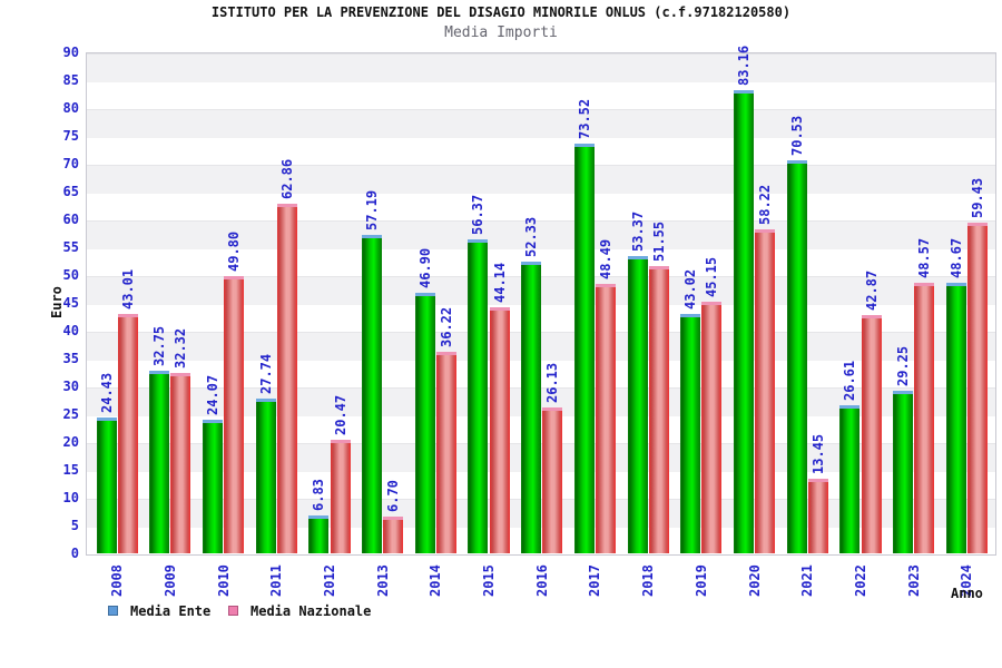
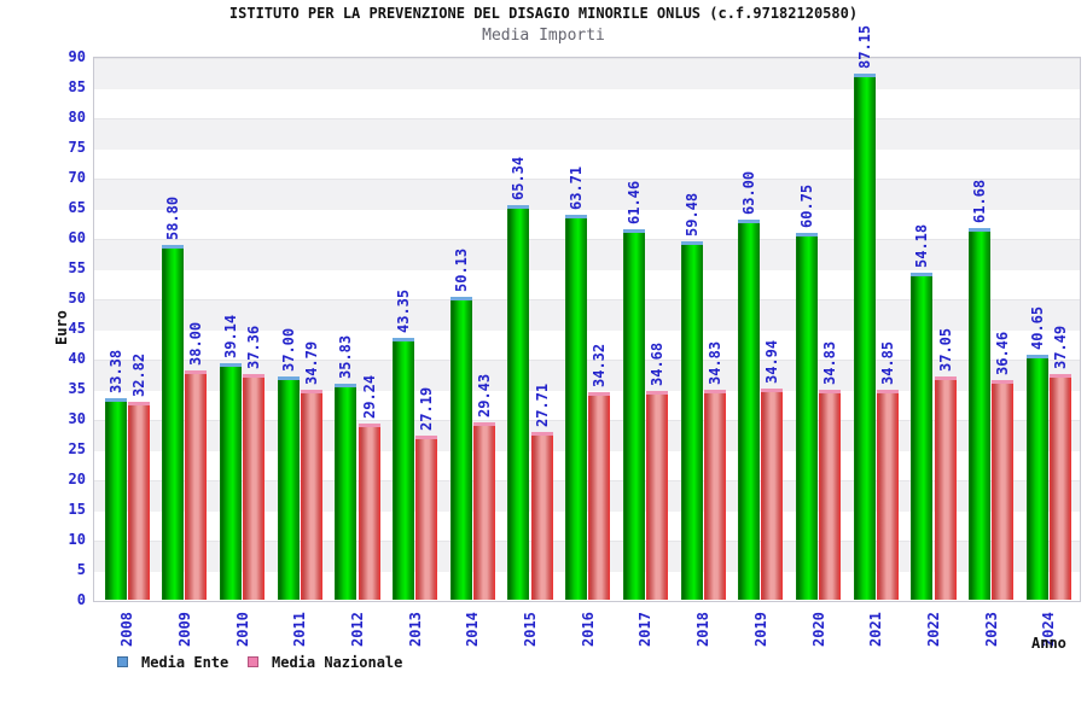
Media Ente/2008: 24.43 -> 33.38
Media Nazionale/2008: 43.01 -> 32.82
Media Ente/2009: 32.75 -> 58.80
Media Nazionale/2009: 32.32 -> 38.00
Media Ente/2010: 24.07 -> 39.14
Media Nazionale/2010: 49.80 -> 37.36
Media Ente/2011: 27.74 -> 37.00
Media Nazionale/2011: 62.86 -> 34.79
Media Ente/2012: 6.83 -> 35.83
Media Nazionale/2012: 20.47 -> 29.24
Media Ente/2013: 57.19 -> 43.35
Media Nazionale/2013: 6.70 -> 27.19
Media Ente/2014: 46.90 -> 50.13
Media Nazionale/2014: 36.22 -> 29.43
Media Ente/2015: 56.37 -> 65.34
Media Nazionale/2015: 44.14 -> 27.71
Media Ente/2016: 52.33 -> 63.71
Media Nazionale/2016: 26.13 -> 34.32
Media Ente/2017: 73.52 -> 61.46
Media Nazionale/2017: 48.49 -> 34.68
Media Ente/2018: 53.37 -> 59.48
Media Nazionale/2018: 51.55 -> 34.83
Media Ente/2019: 43.02 -> 63.00
Media Nazionale/2019: 45.15 -> 34.94
Media Ente/2020: 83.16 -> 60.75
Media Nazionale/2020: 58.22 -> 34.83
Media Ente/2021: 70.53 -> 87.15
Media Nazionale/2021: 13.45 -> 34.85
Media Ente/2022: 26.61 -> 54.18
Media Nazionale/2022: 42.87 -> 37.05
Media Ente/2023: 29.25 -> 61.68
Media Nazionale/2023: 48.57 -> 36.46
Media Ente/2024: 48.67 -> 40.65
Media Nazionale/2024: 59.43 -> 37.49
